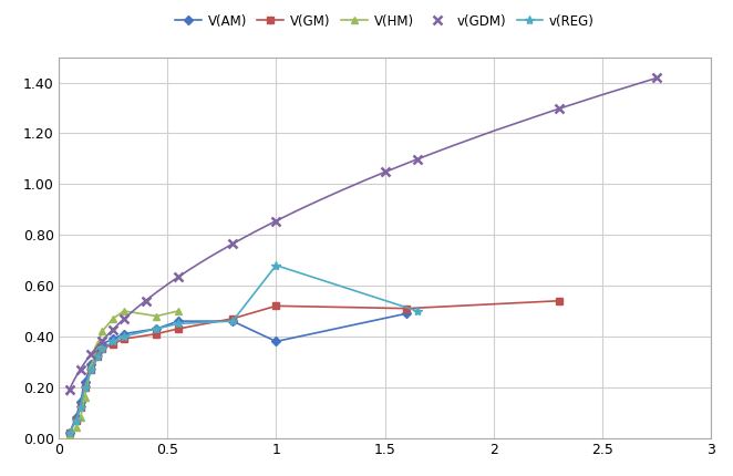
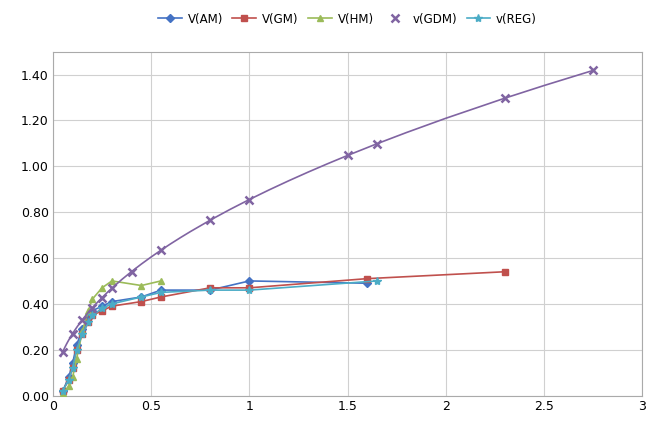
V(AM)/1: 0.38 -> 0.50
V(GM)/1: 0.52 -> 0.47
v(REG)/1: 0.68 -> 0.46
